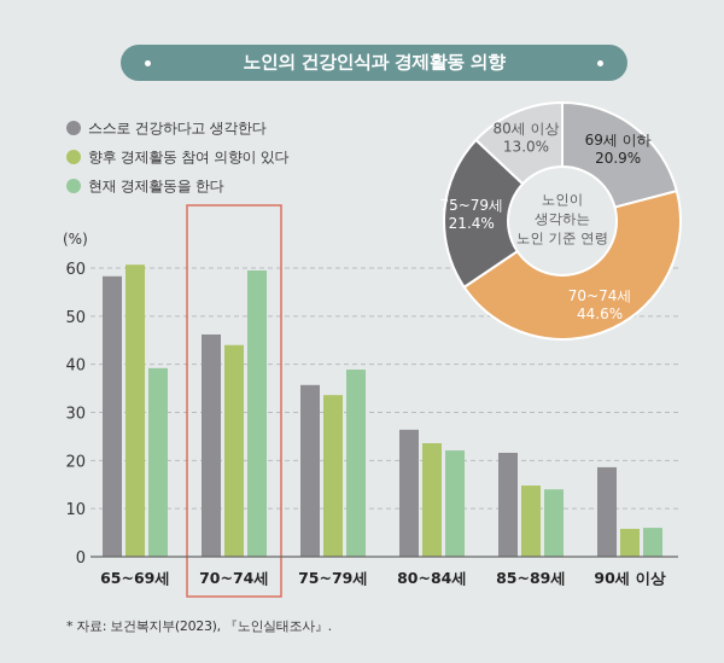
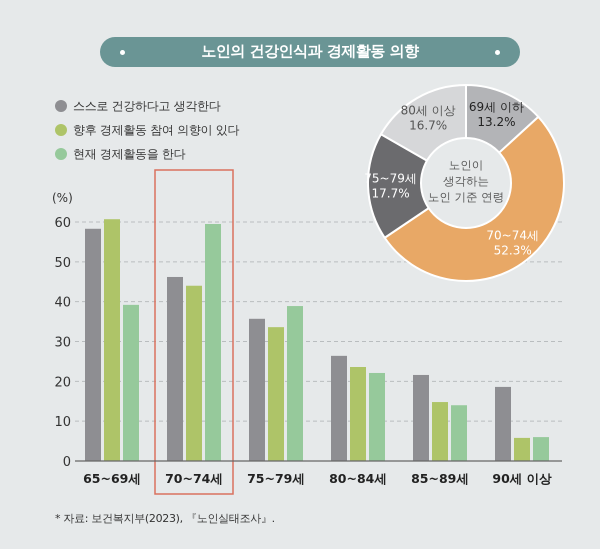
노인이 생각하는 노인 기준 연령/69세 이하: 20.9% -> 13.2%
노인이 생각하는 노인 기준 연령/70~74세: 44.6% -> 52.3%
노인이 생각하는 노인 기준 연령/75~79세: 21.4% -> 17.7%
노인이 생각하는 노인 기준 연령/80세 이상: 13.0% -> 16.7%
